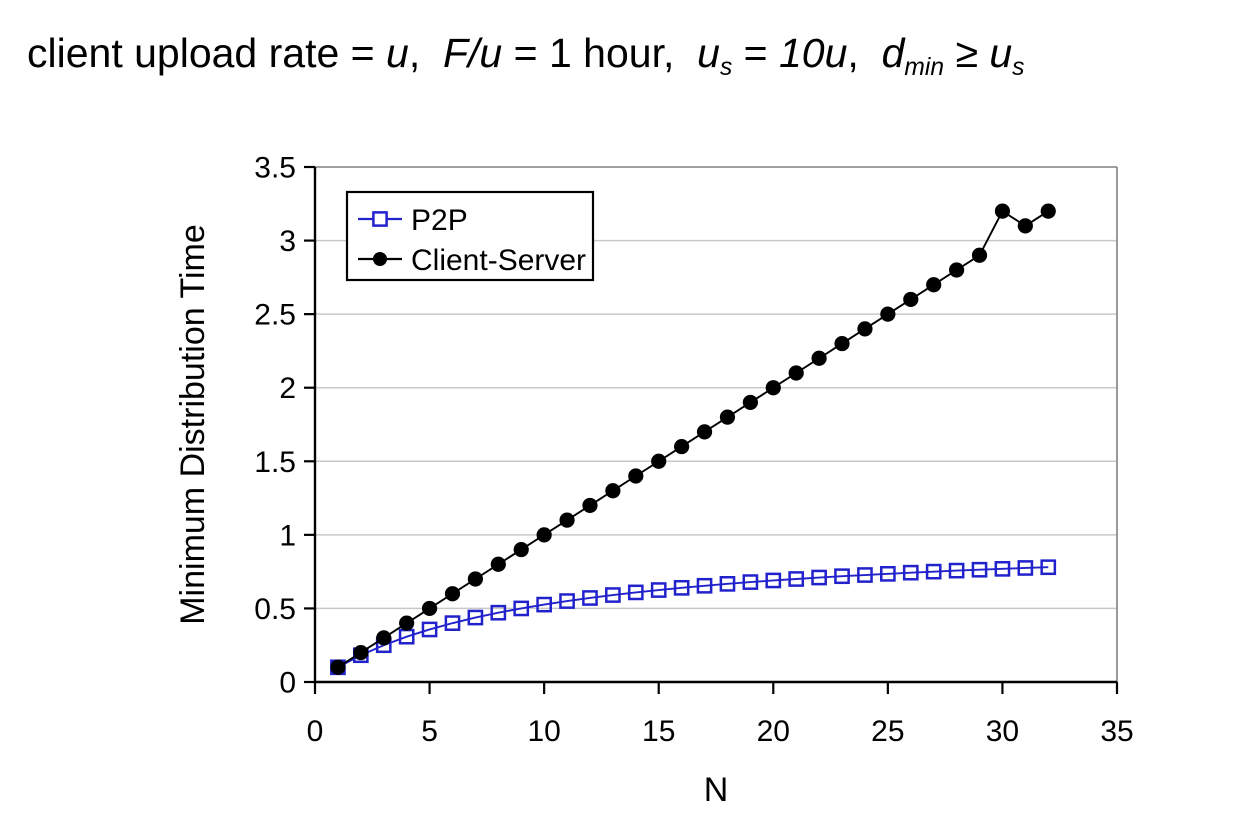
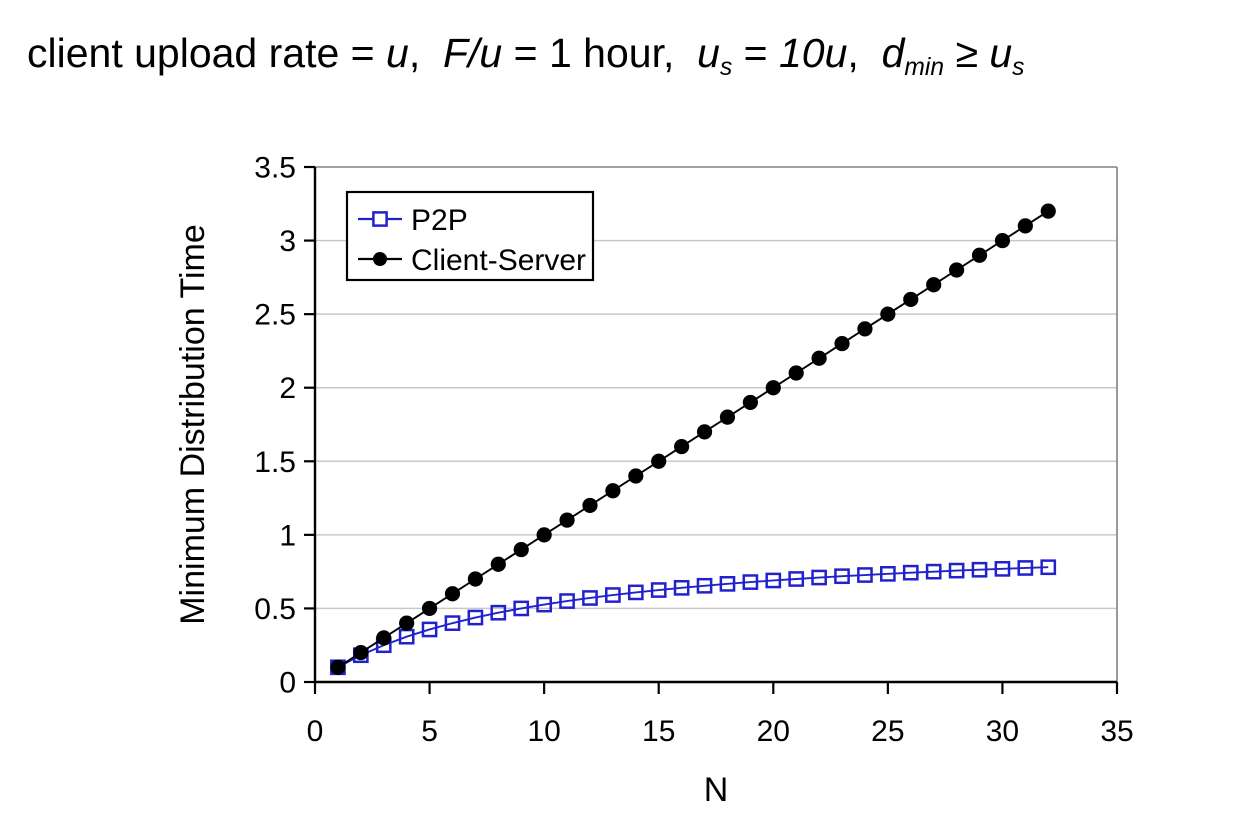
Client-Server/30: 3.2 -> 3.0
